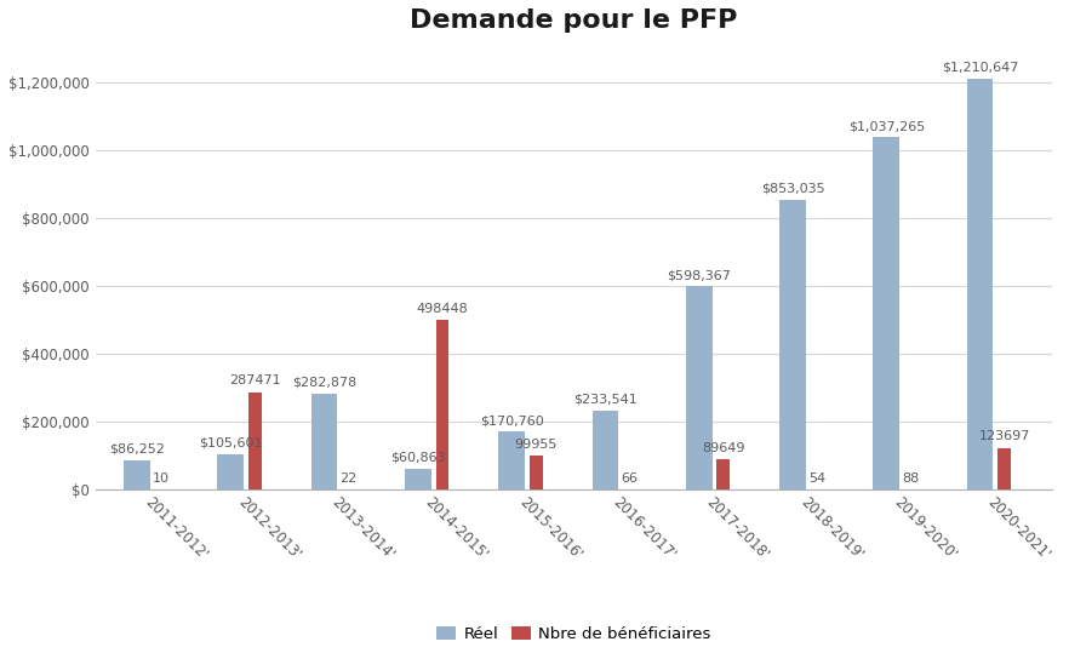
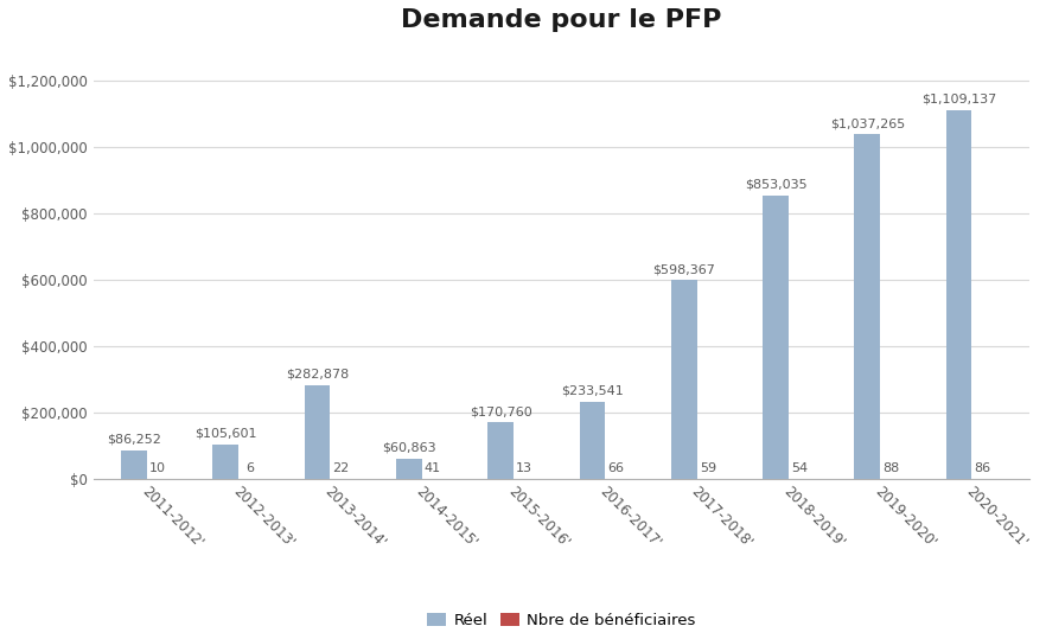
Nbre de bénéficiaires/2012-2013': 287471 -> 6
Nbre de bénéficiaires/2014-2015': 498448 -> 41
Nbre de bénéficiaires/2015-2016': 99955 -> 13
Nbre de bénéficiaires/2017-2018': 89649 -> 59
Réel/2020-2021': $1,210,647 -> $1,109,137
Nbre de bénéficiaires/2020-2021': 123697 -> 86
